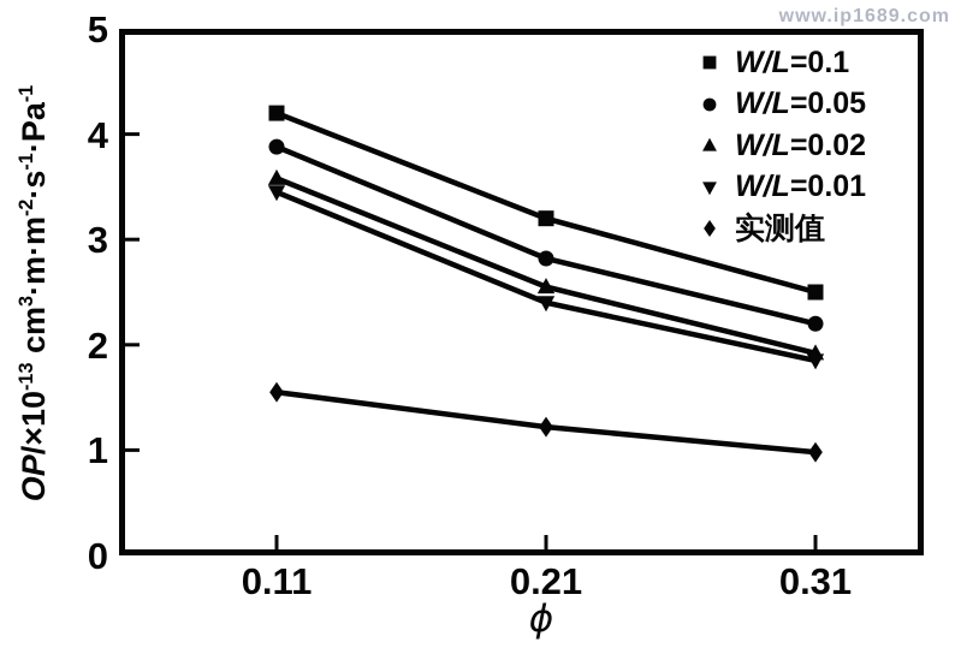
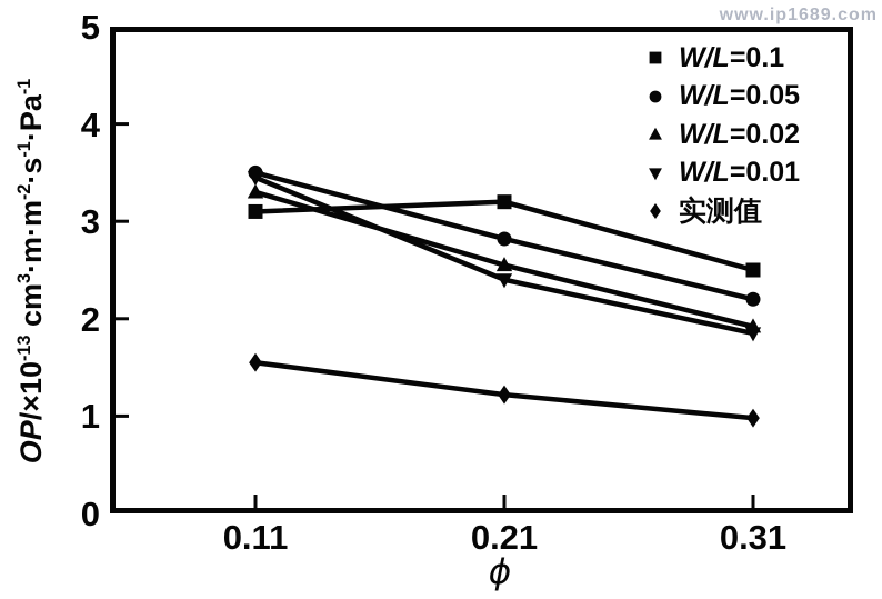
W/L=0.1/0.11: 4.2 -> 3.1
W/L=0.05/0.11: 3.9 -> 3.5
W/L=0.02/0.11: 3.6 -> 3.3
